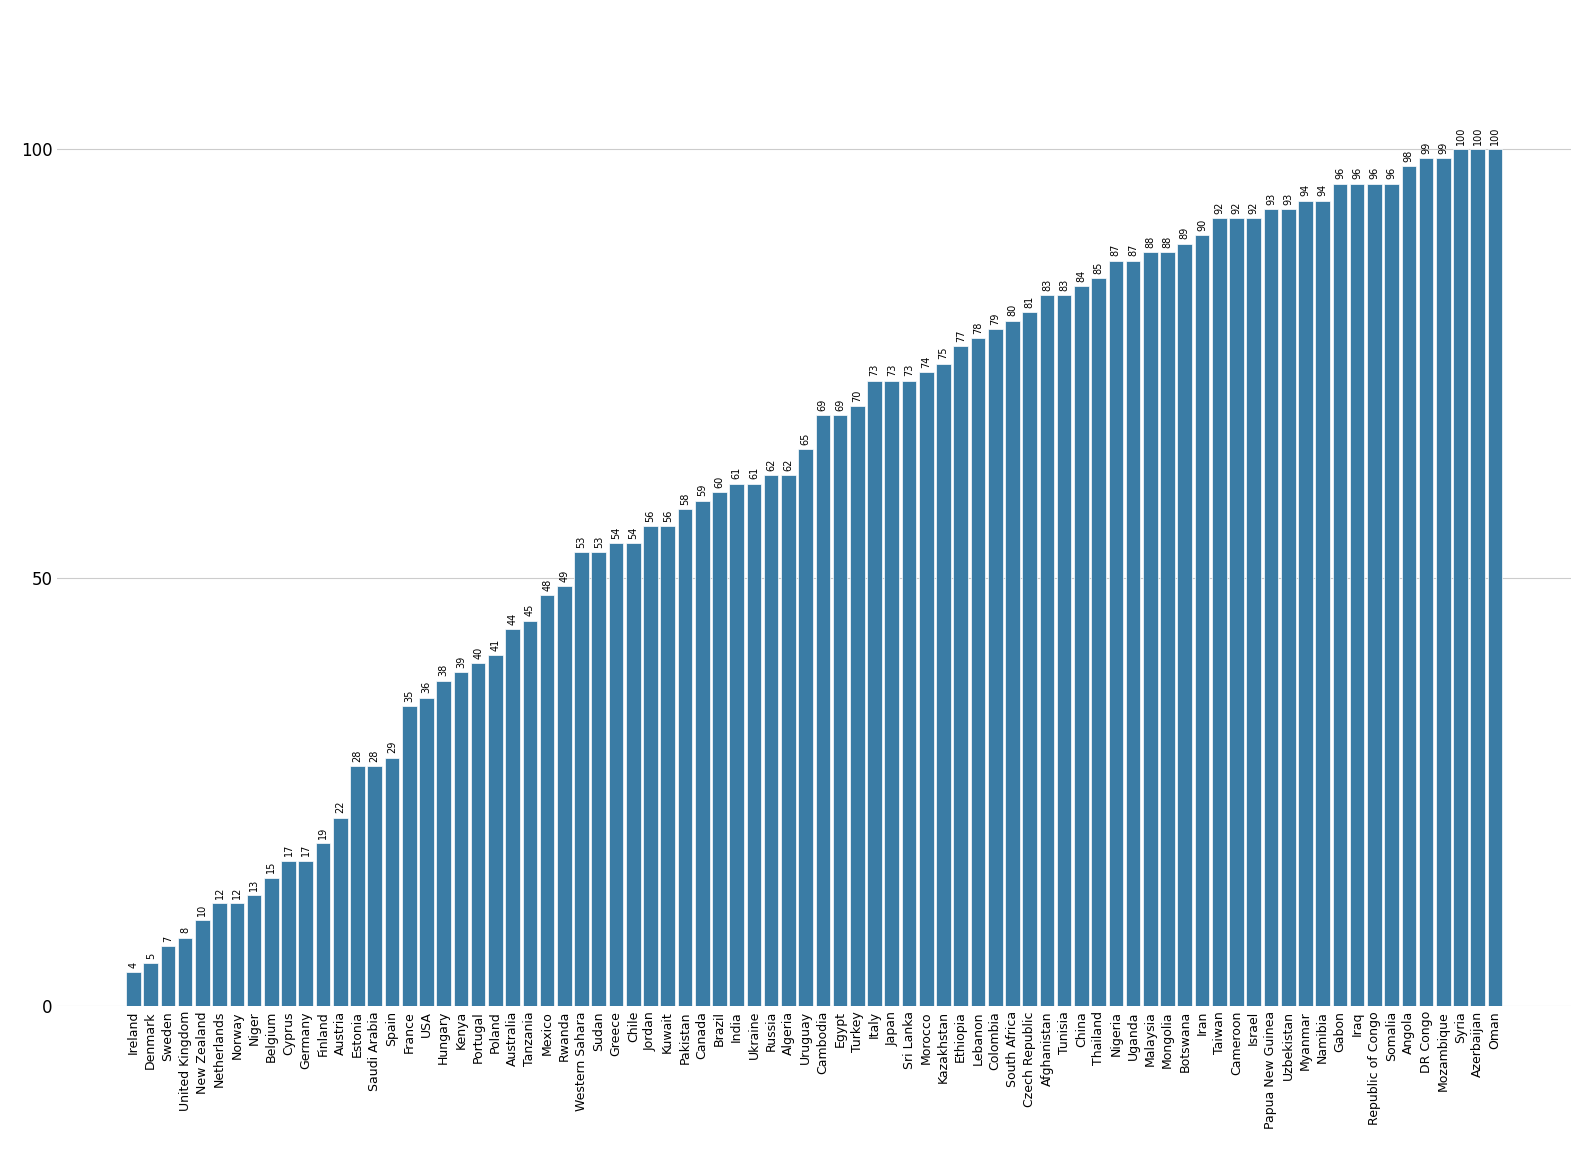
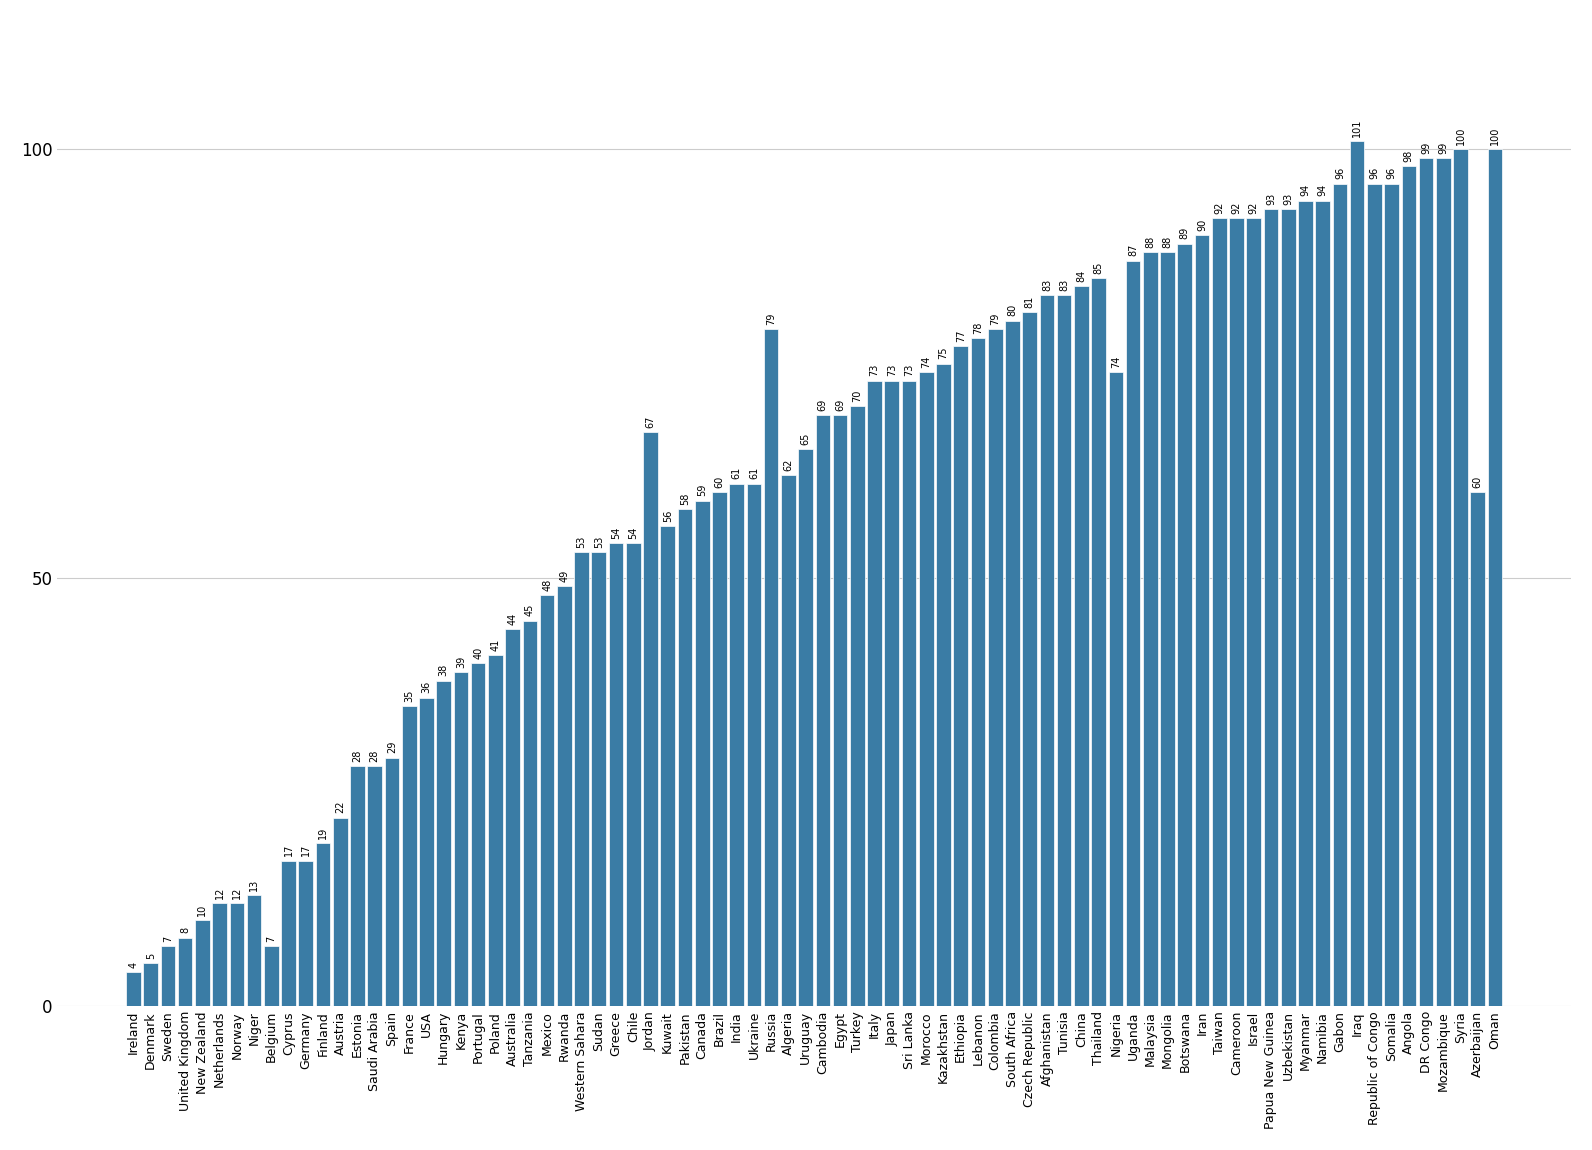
Belgium: 15 -> 7
Jordan: 56 -> 67
Russia: 62 -> 79
Nigeria: 87 -> 74
Iraq: 96 -> 101
Azerbaijan: 100 -> 60
